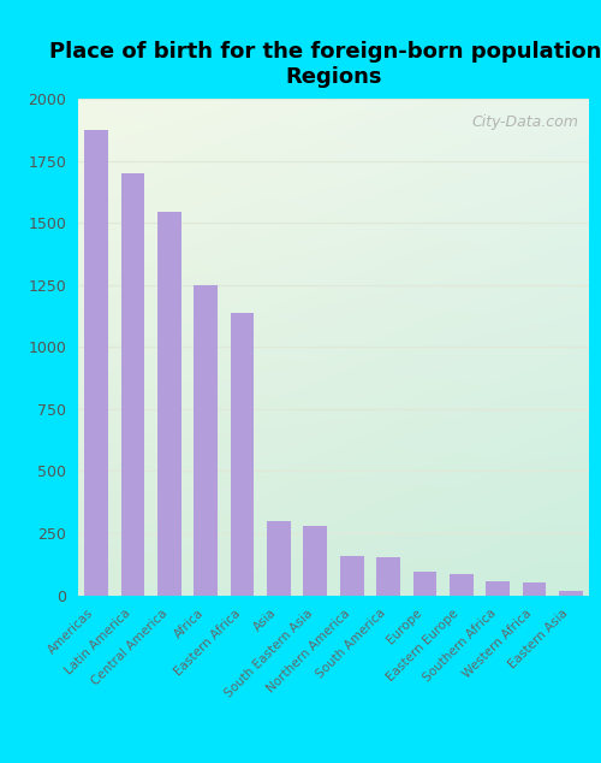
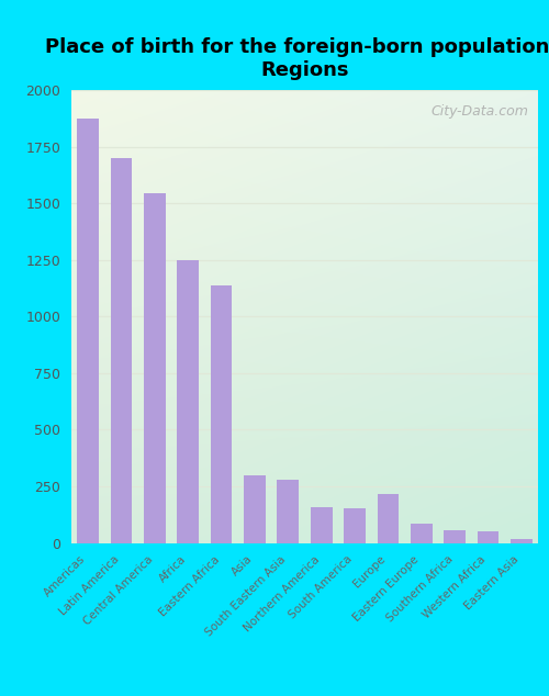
Europe: 95 -> 215
